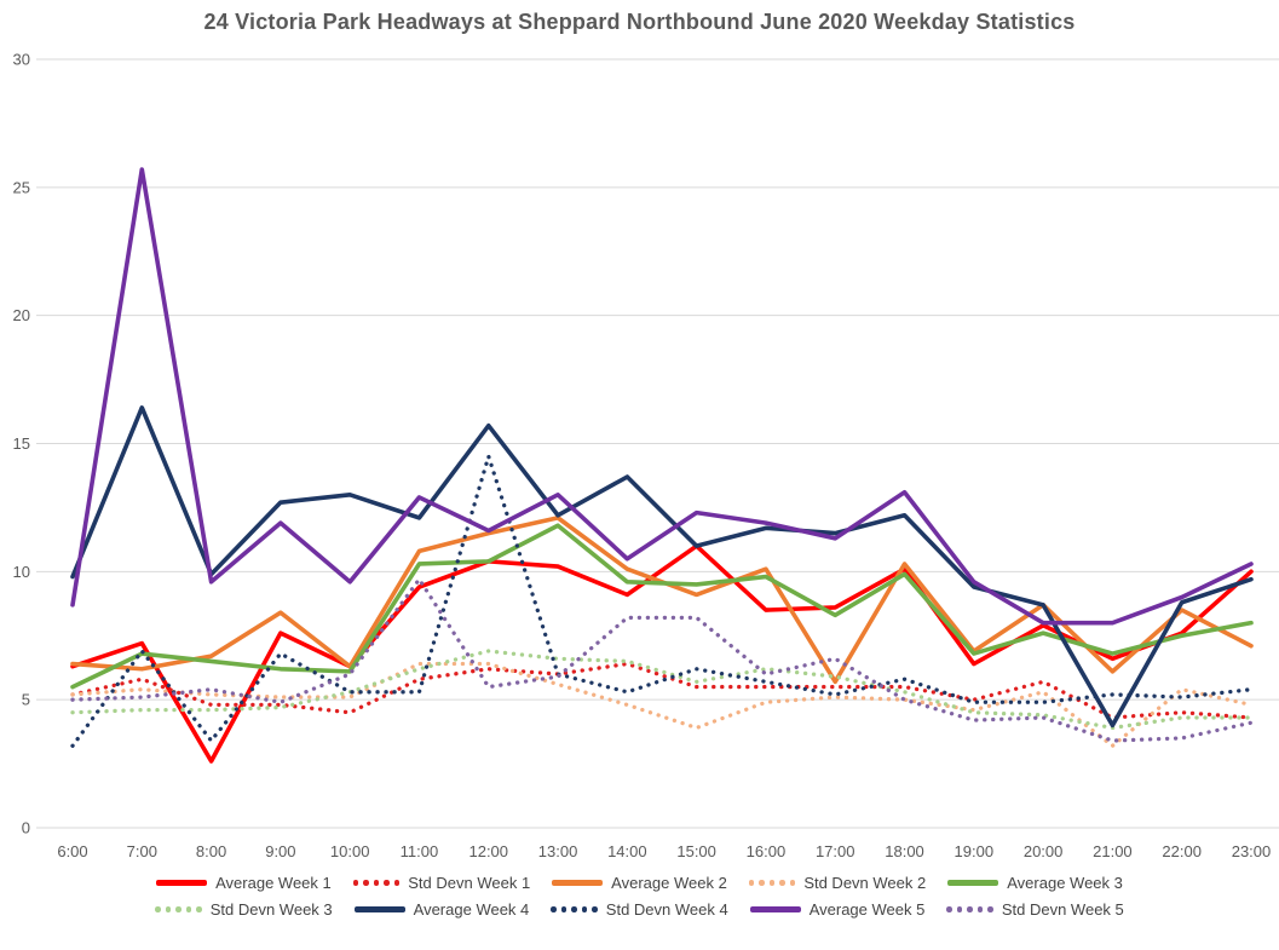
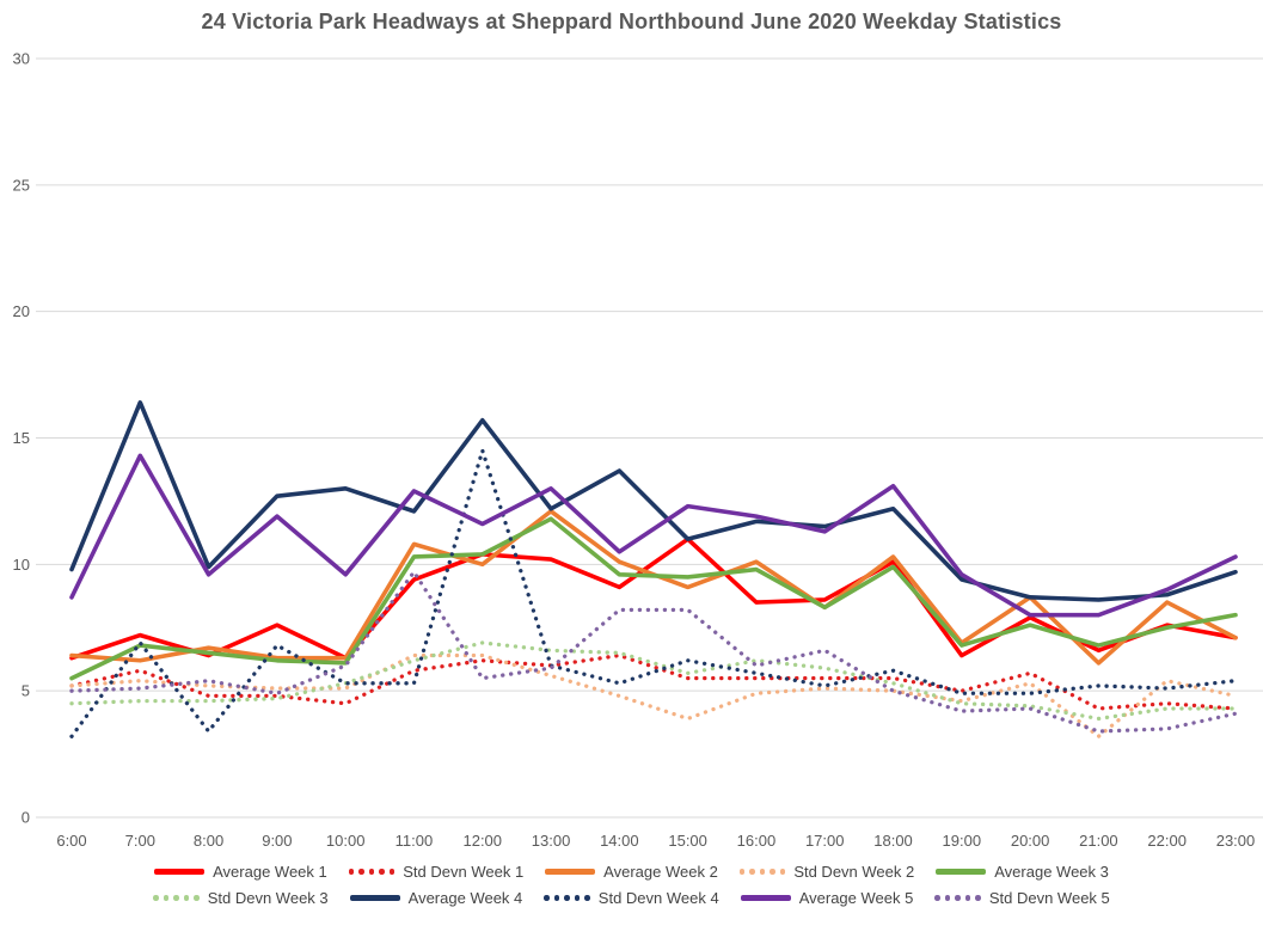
Average Week 5/7:00: 25.7 -> 14.3
Average Week 1/8:00: 2.6 -> 6.4
Average Week 2/9:00: 8.4 -> 6.3
Average Week 2/12:00: 11.5 -> 10.0
Average Week 2/17:00: 5.7 -> 8.3
Average Week 4/21:00: 4.0 -> 8.6
Average Week 1/23:00: 10.0 -> 7.1
